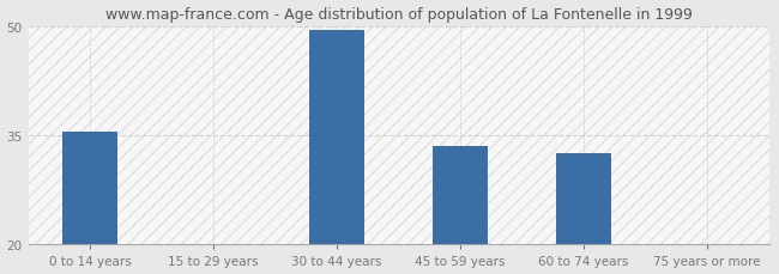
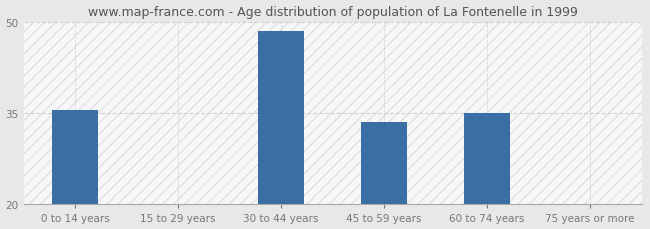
30 to 44 years: 49.5 -> 48.4
60 to 74 years: 32.5 -> 35.0
